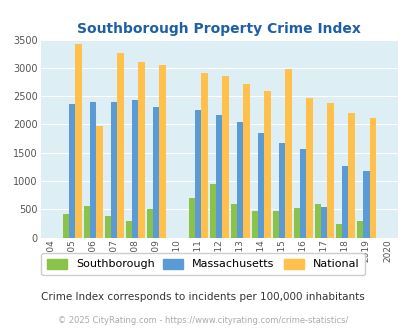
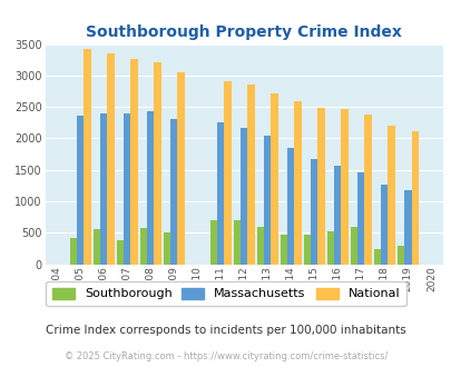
National/2006: 1980 -> 3350
Southborough/2008: 300 -> 570
National/2008: 3100 -> 3210
Southborough/2012: 940 -> 700
National/2015: 2980 -> 2490
Massachusetts/2017: 540 -> 1460
